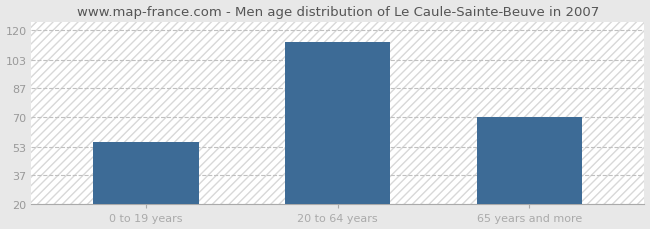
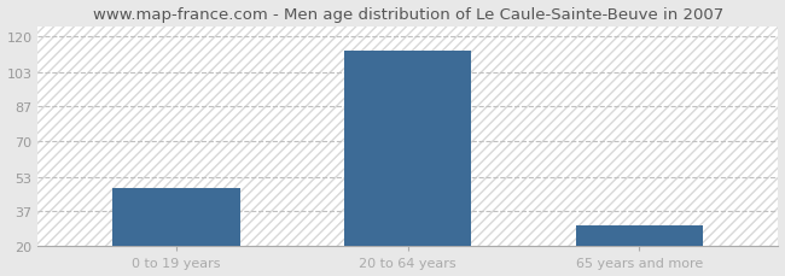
0 to 19 years: 56 -> 48
65 years and more: 70 -> 30
